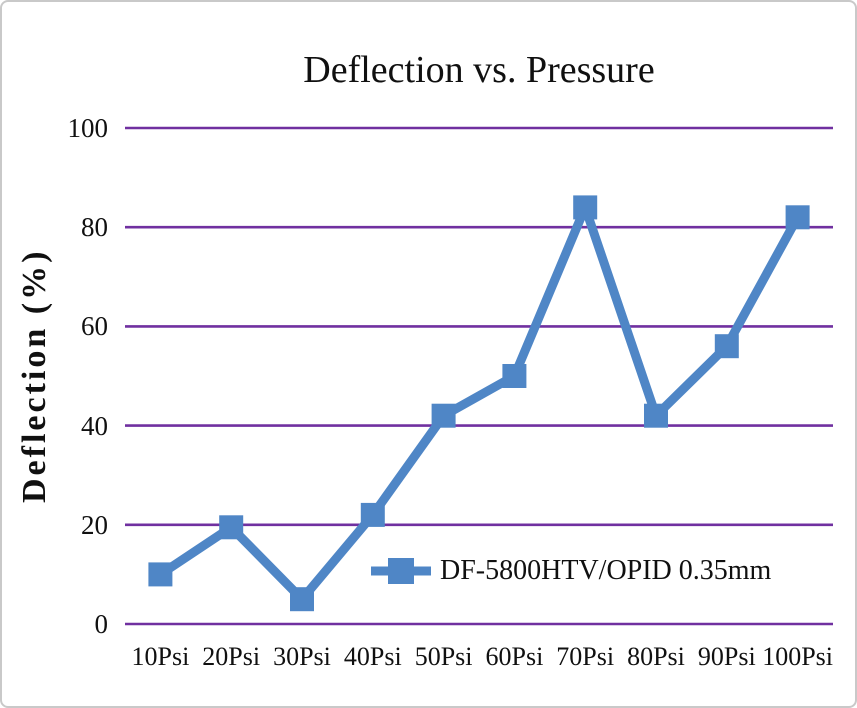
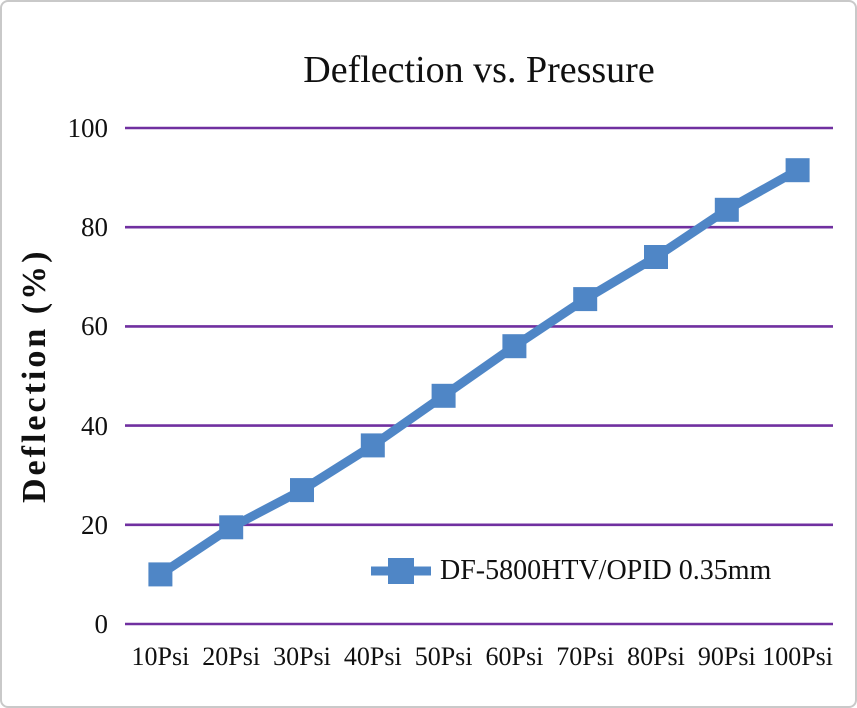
30Psi: 5 -> 27
40Psi: 22 -> 36
50Psi: 42 -> 46
60Psi: 50 -> 56
70Psi: 84 -> 66
80Psi: 42 -> 74
90Psi: 56 -> 84
100Psi: 82 -> 92
